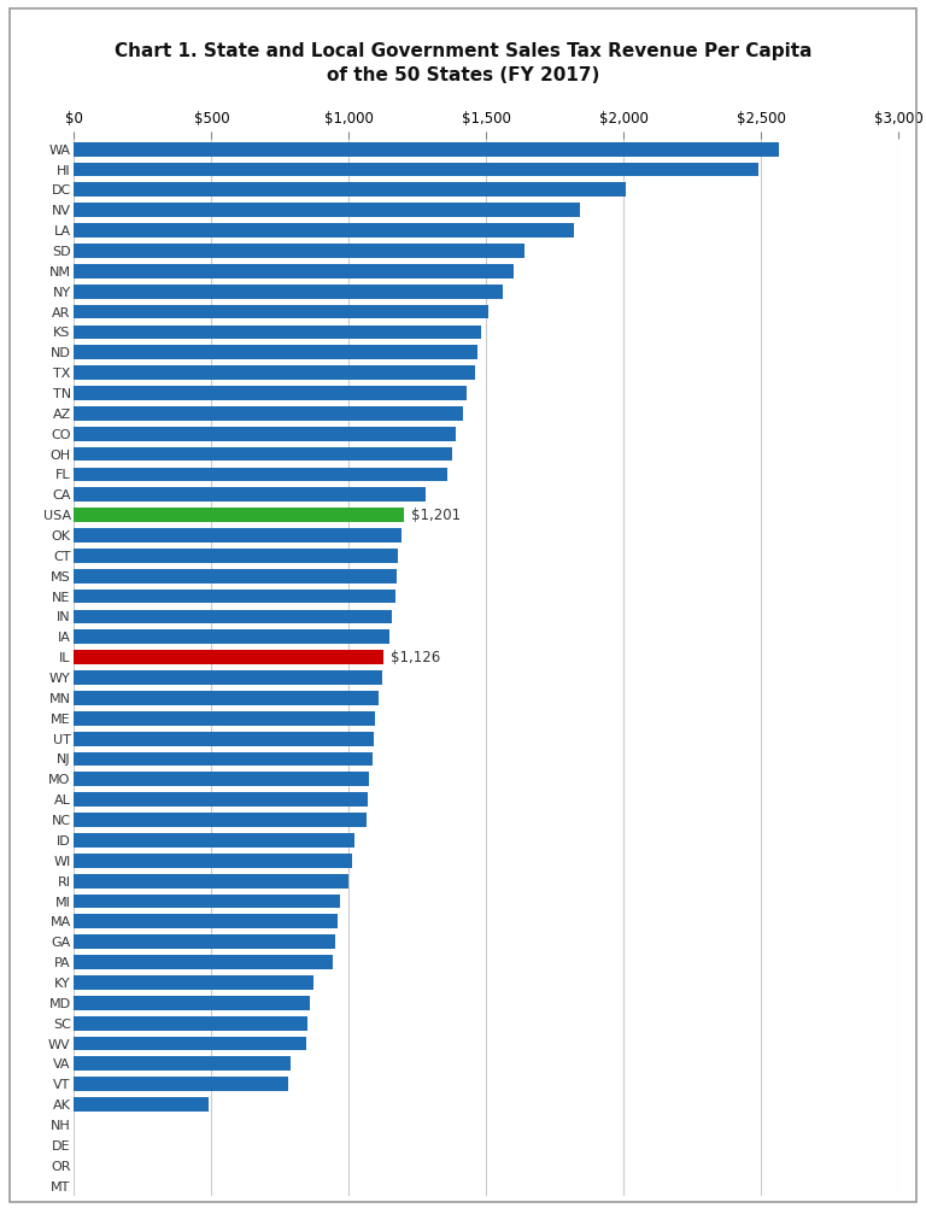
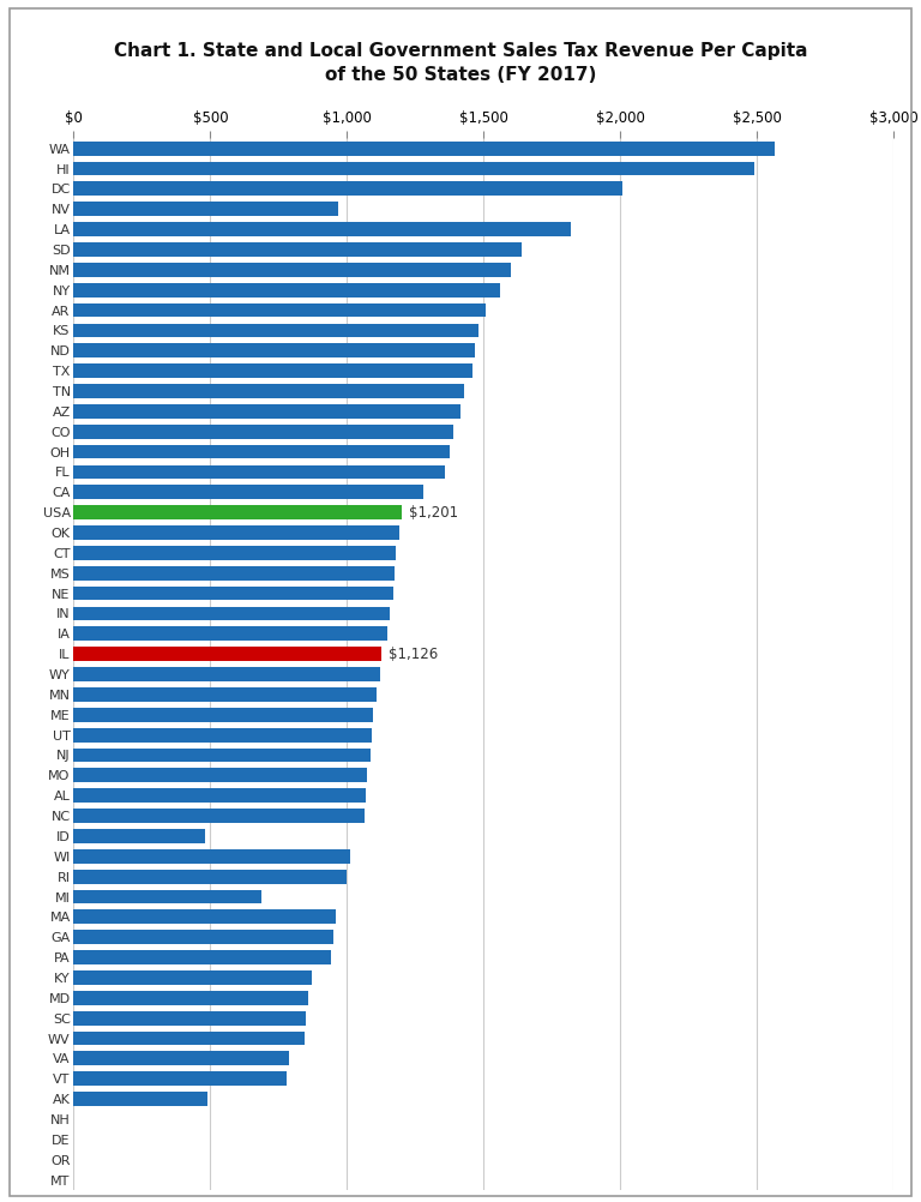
NV: $1,840 -> $970
ID: $1,020 -> $480
MI: $970 -> $685
